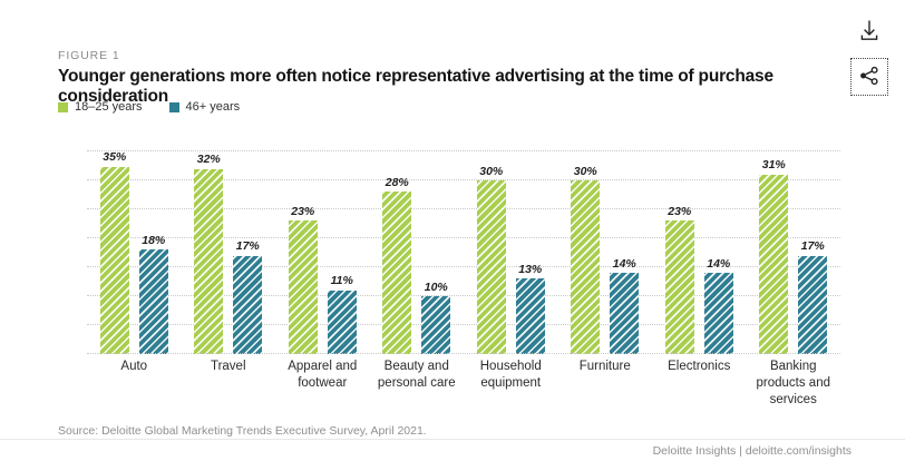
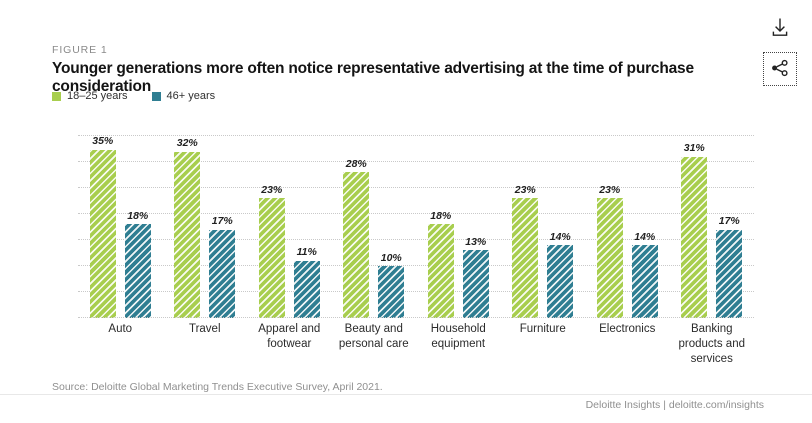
18–25 years/Household equipment: 30% -> 18%
18–25 years/Furniture: 30% -> 23%
